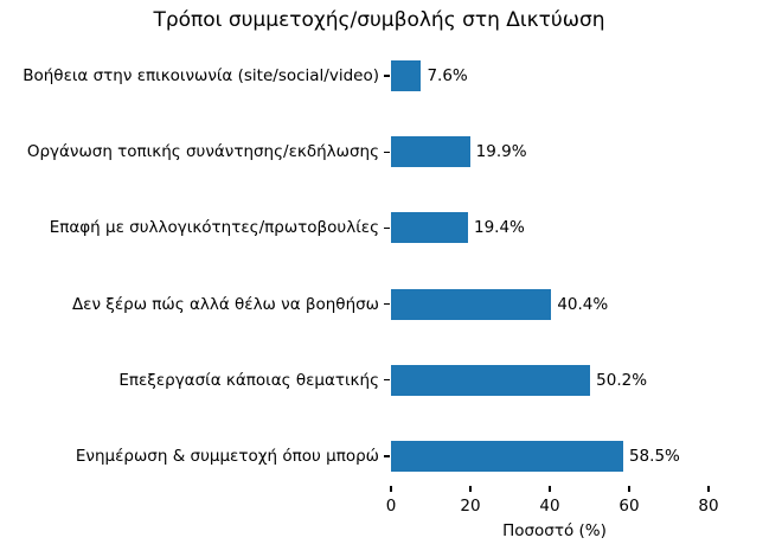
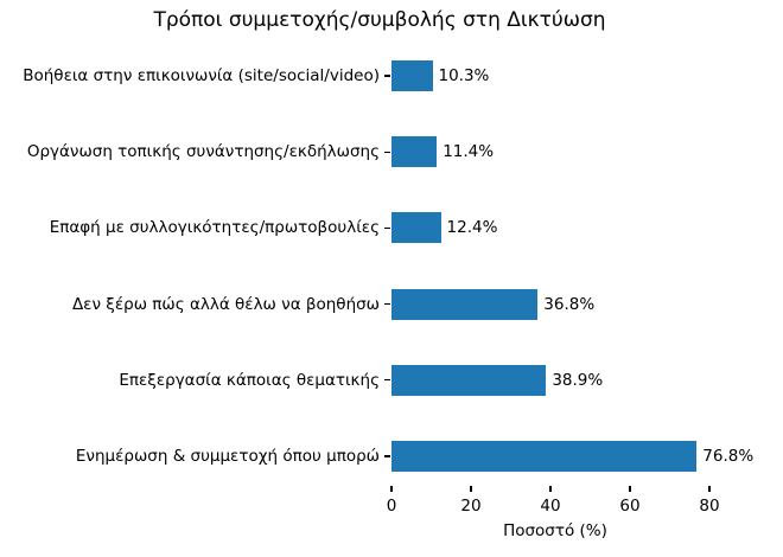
Βοήθεια στην επικοινωνία (site/social/video): 7.6% -> 10.3%
Οργάνωση τοπικής συνάντησης/εκδήλωσης: 19.9% -> 11.4%
Επαφή με συλλογικότητες/πρωτοβουλίες: 19.4% -> 12.4%
Δεν ξέρω πώς αλλά θέλω να βοηθήσω: 40.4% -> 36.8%
Επεξεργασία κάποιας θεματικής: 50.2% -> 38.9%
Ενημέρωση & συμμετοχή όπου μπορώ: 58.5% -> 76.8%
